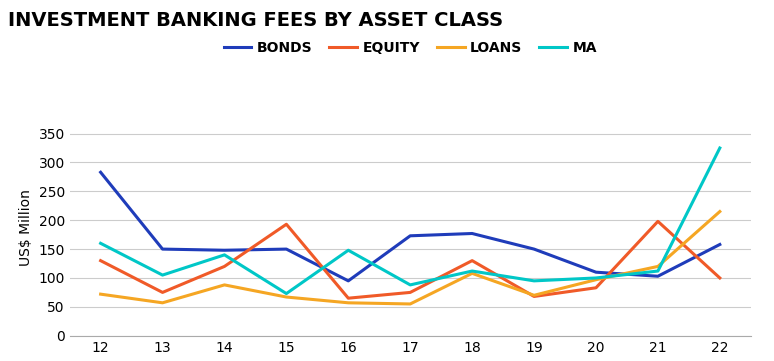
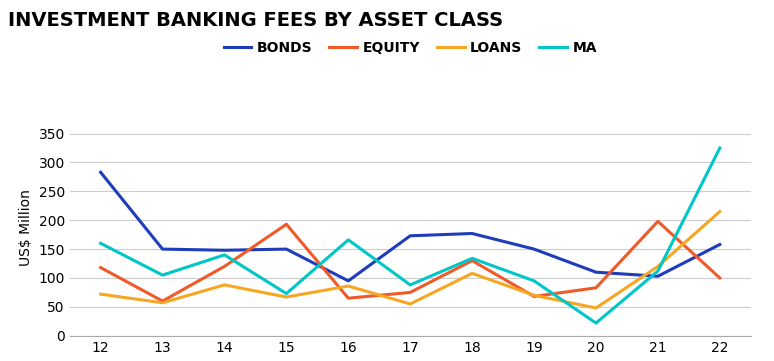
EQUITY/12: 130 -> 118
EQUITY/13: 75 -> 60
LOANS/16: 57 -> 86
MA/16: 148 -> 166
MA/18: 112 -> 134
LOANS/20: 97 -> 48
MA/20: 100 -> 22
